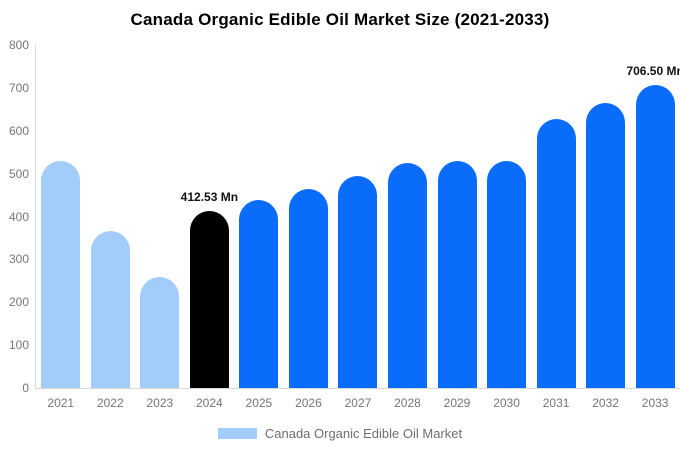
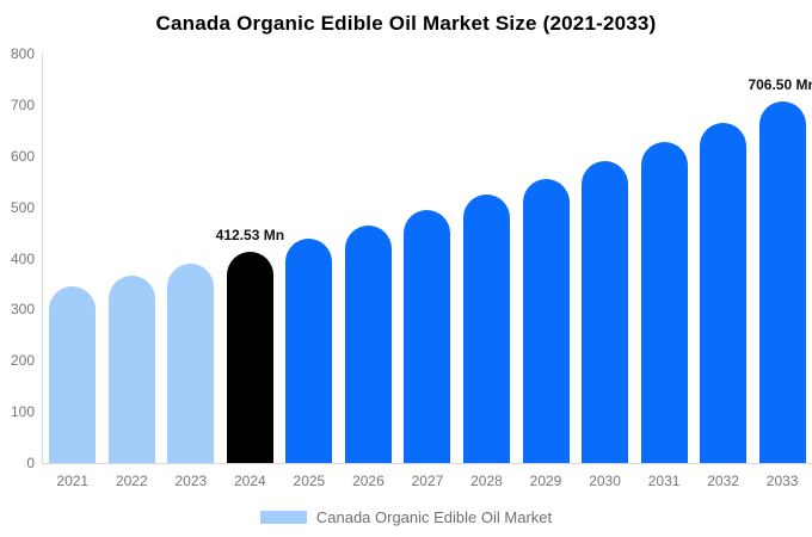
2021: 530 -> 340
2023: 260 -> 390
2029: 530 -> 560
2030: 530 -> 590
